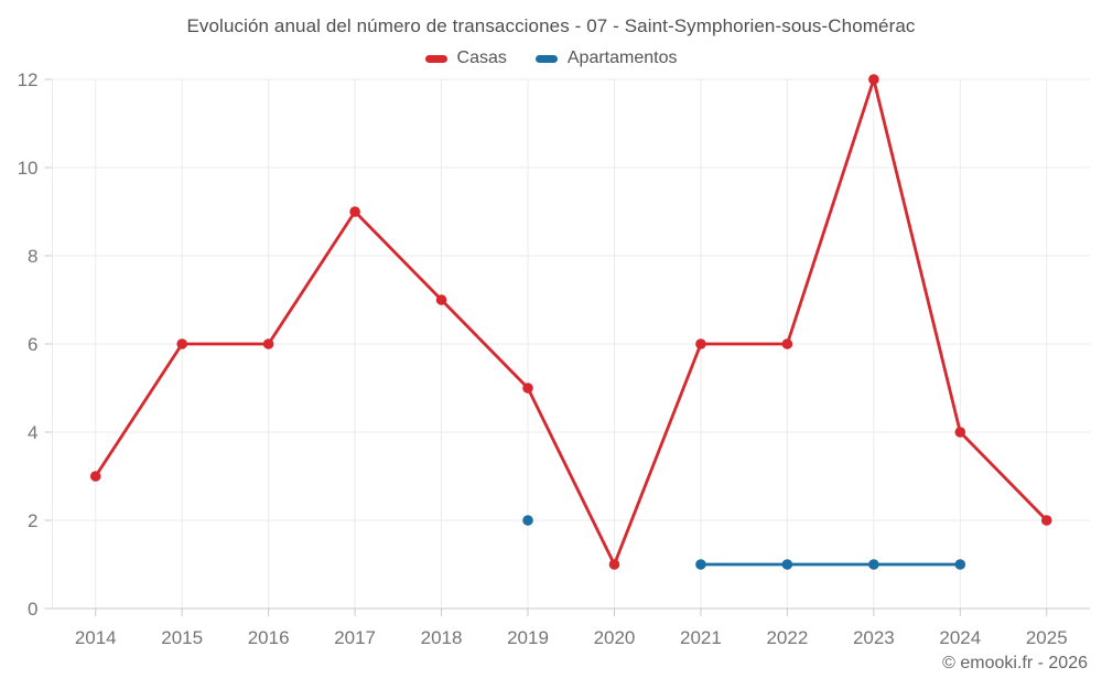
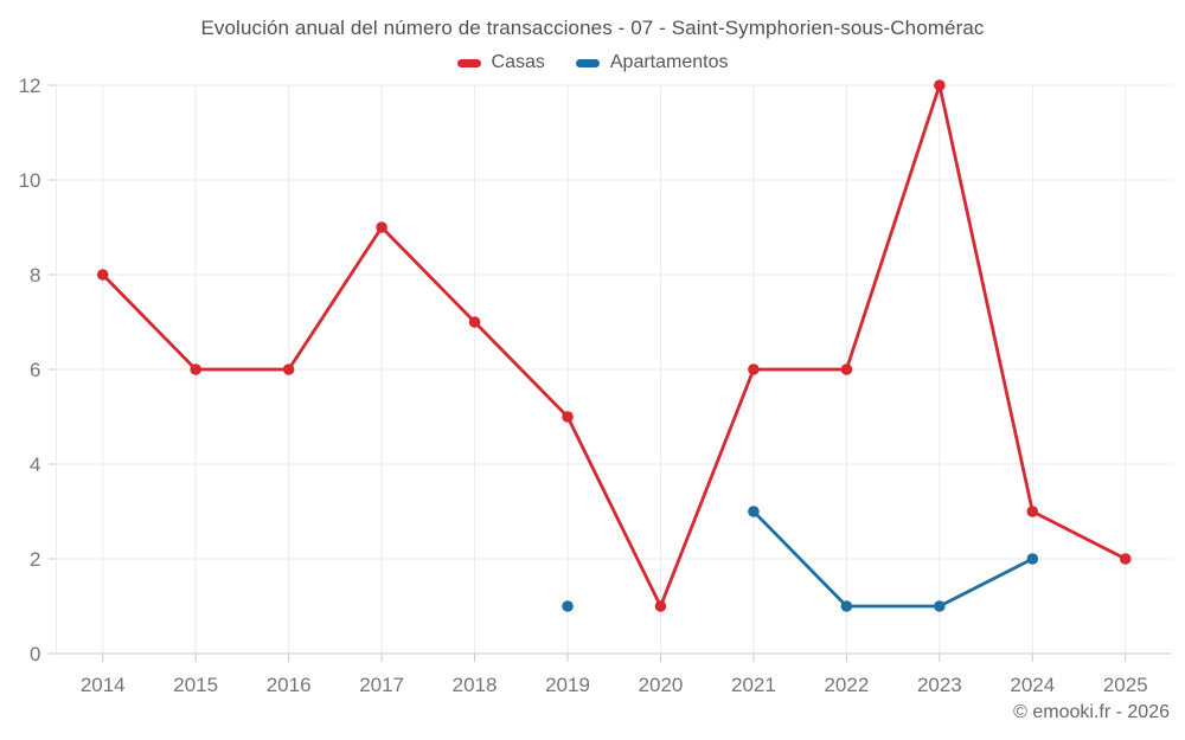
Casas/2014: 3 -> 8
Apartamentos/2019: 2 -> 1
Apartamentos/2021: 1 -> 3
Casas/2024: 4 -> 3
Apartamentos/2024: 1 -> 2
